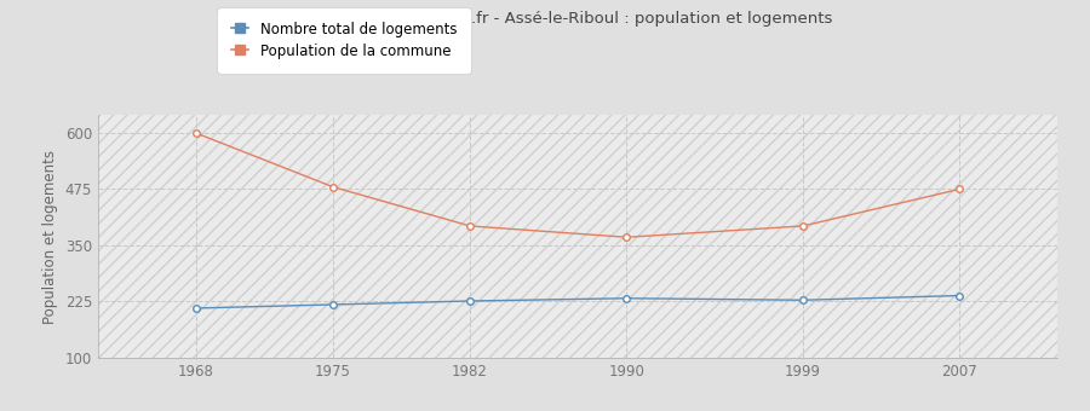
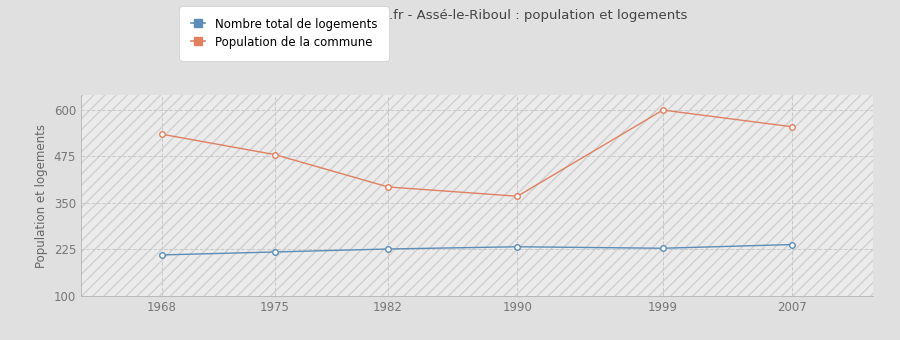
Population de la commune/1968: 600 -> 535
Population de la commune/1999: 393 -> 600
Population de la commune/2007: 475 -> 555
